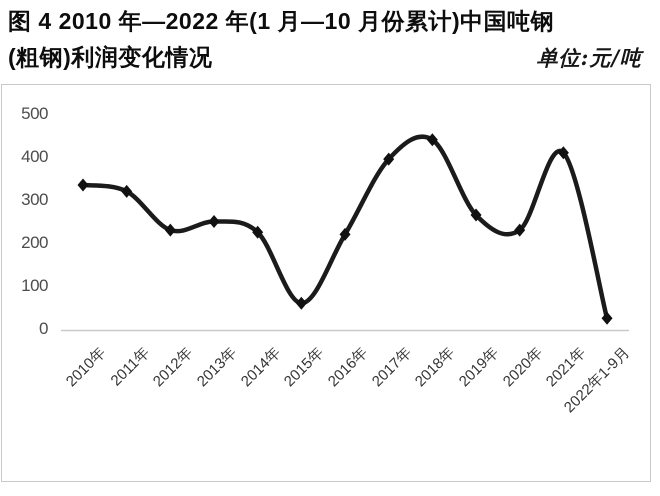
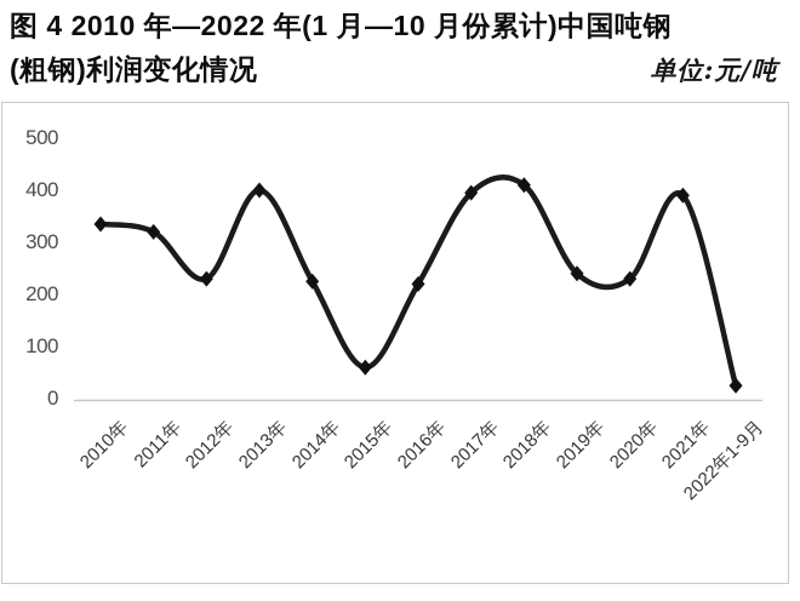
2013年: 250 -> 400
2018年: 440 -> 410
2019年: 260 -> 240
2021年: 410 -> 390
